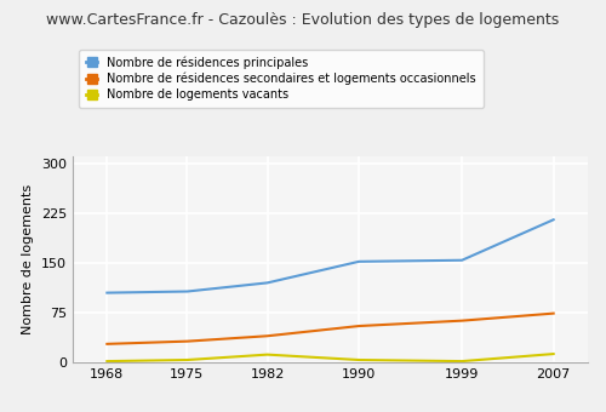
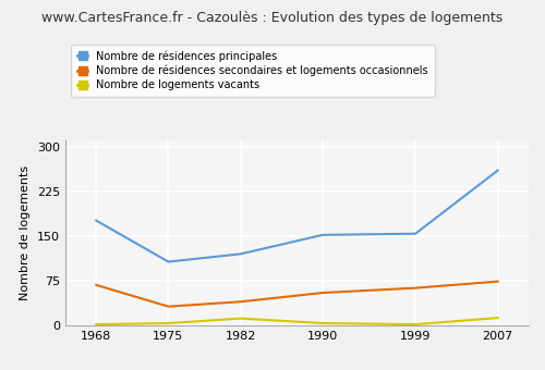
Nombre de résidences principales/1968: 105 -> 176
Nombre de résidences secondaires et logements occasionnels/1968: 28 -> 68
Nombre de résidences principales/2007: 215 -> 260
